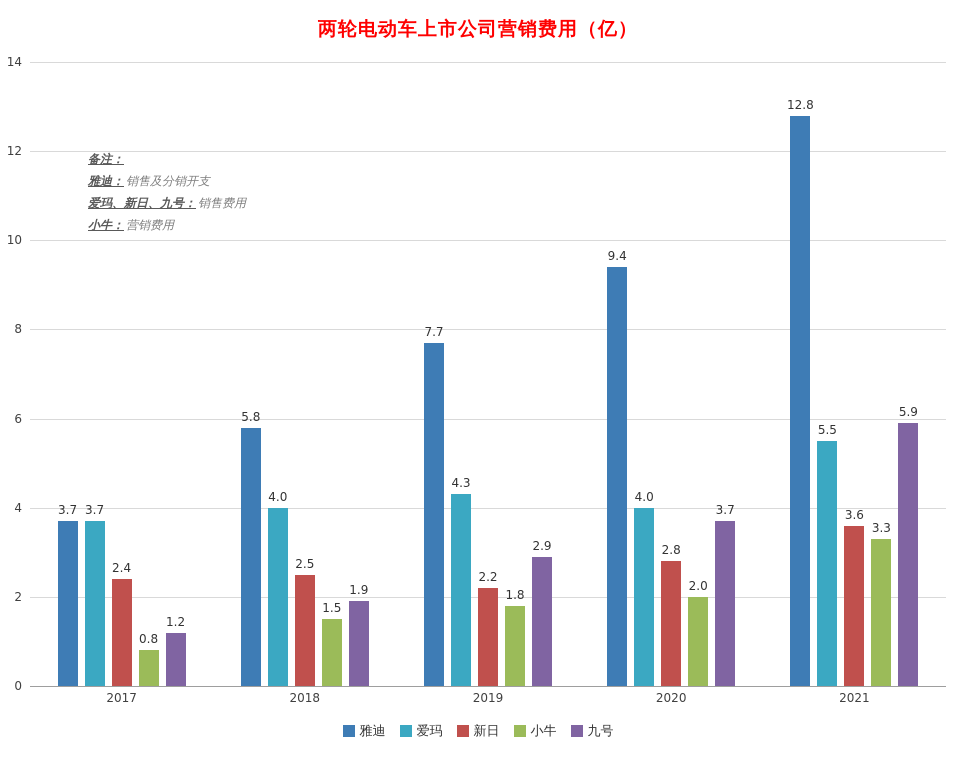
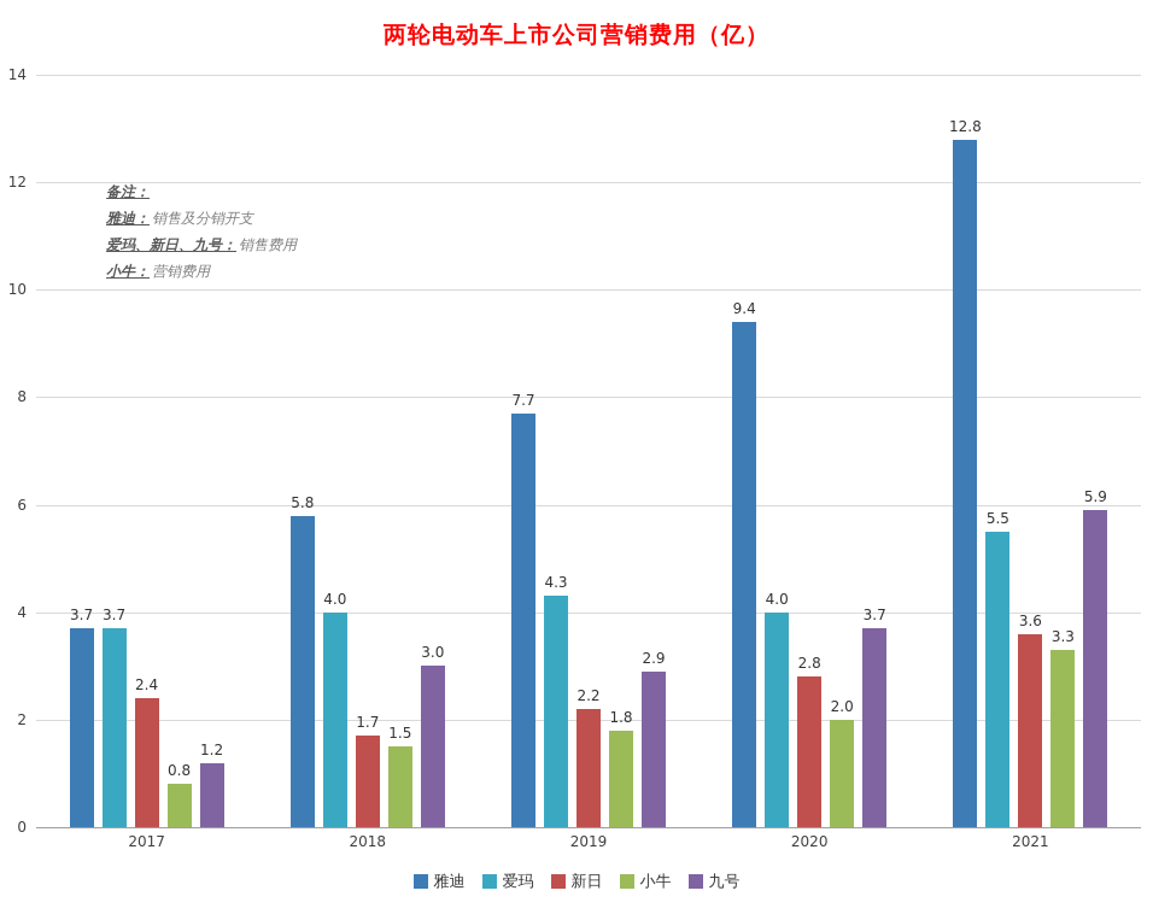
新日/2018: 2.5 -> 1.7
九号/2018: 1.9 -> 3.0
